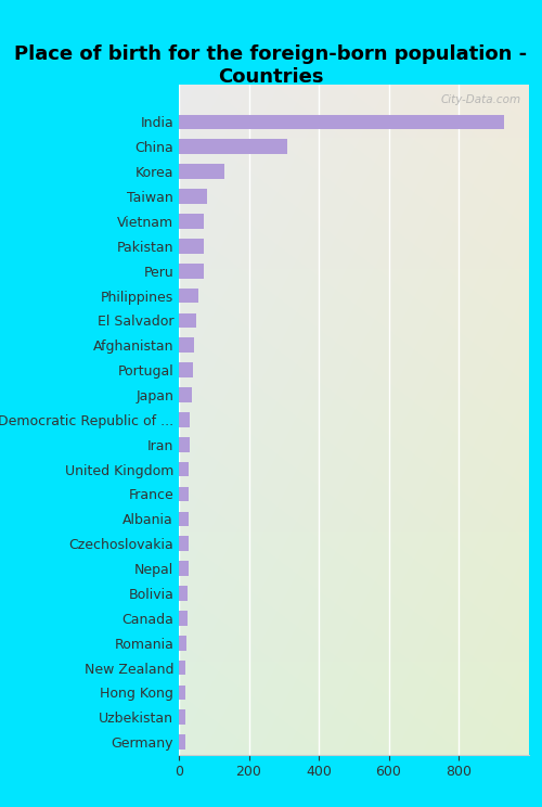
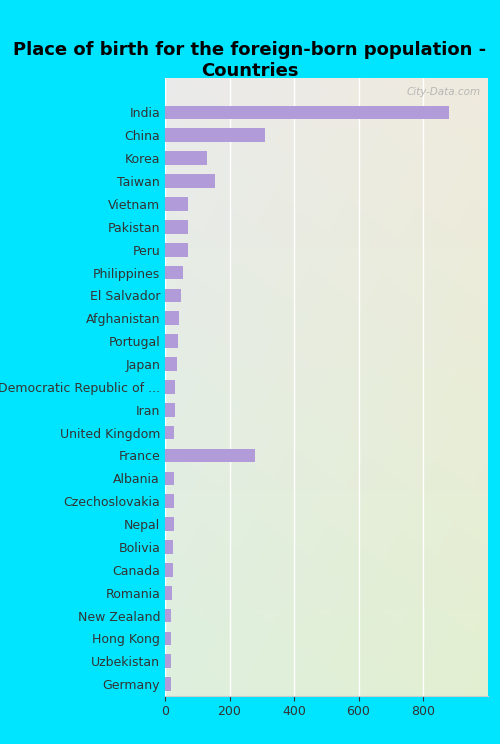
India: 930 -> 880
Taiwan: 80 -> 155
France: 27 -> 280
